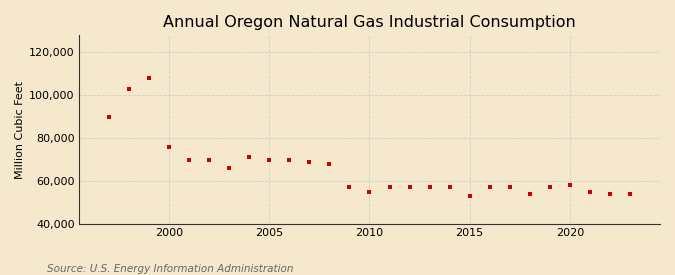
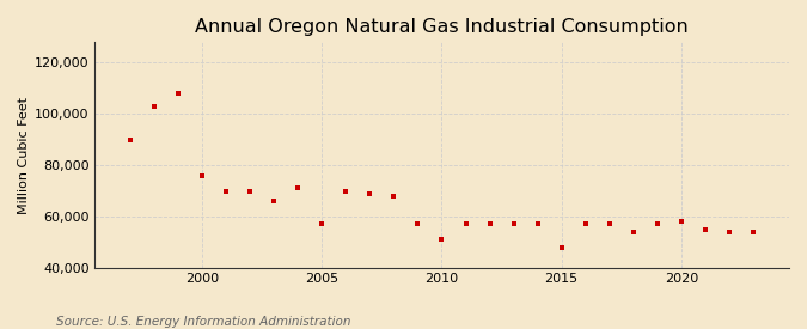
2005: 70,000 -> 57,000
2010: 55,000 -> 51,000
2015: 53,000 -> 48,000
